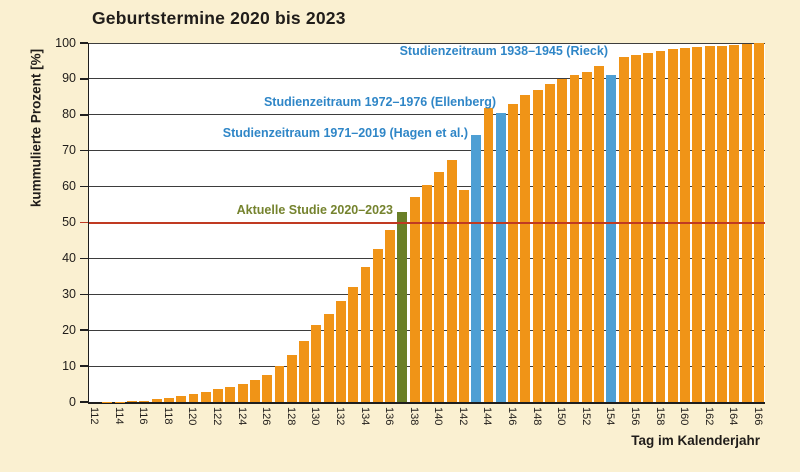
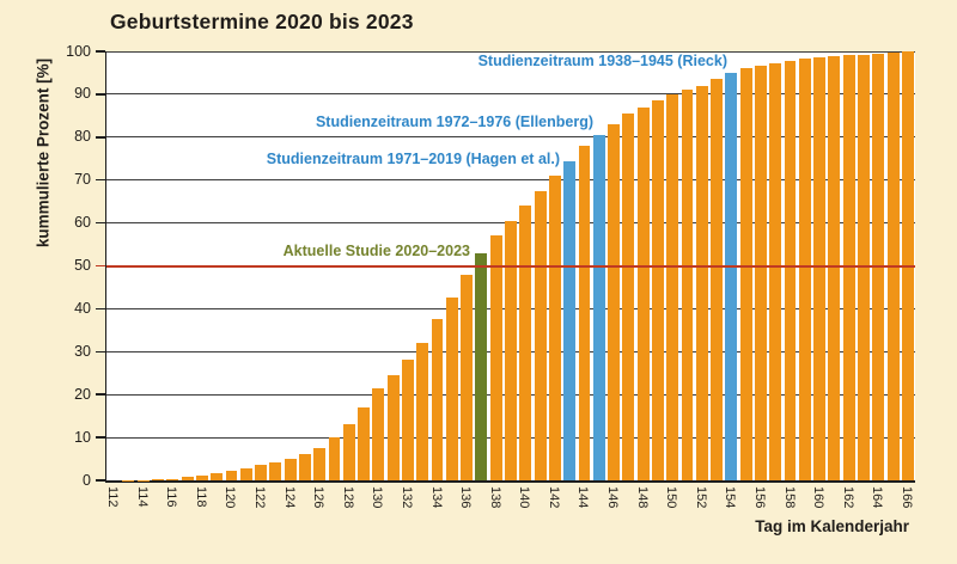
142: 59 -> 71
144: 82 -> 78
154: 91 -> 95
